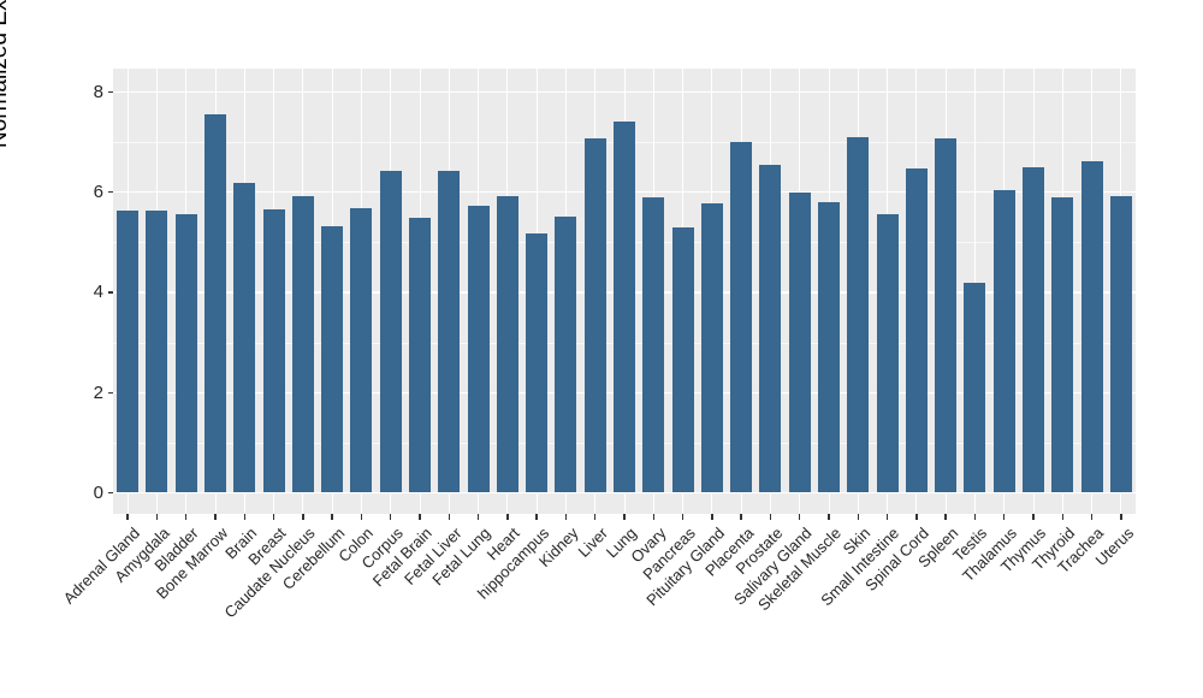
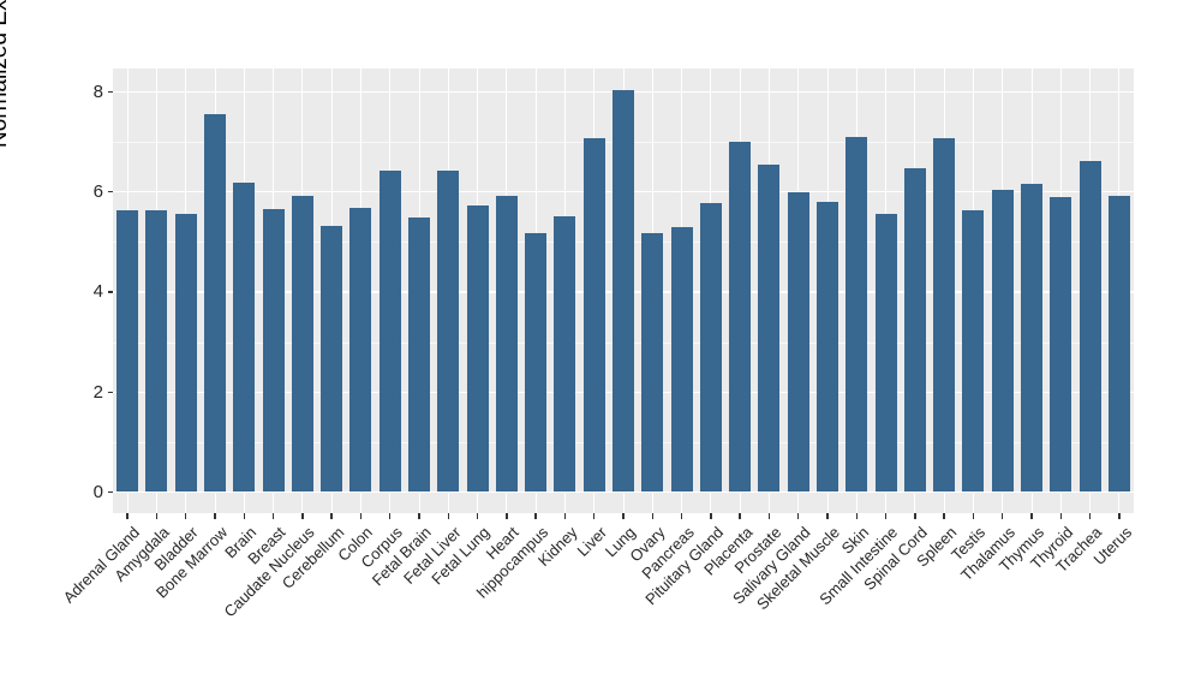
Lung: 7.4 -> 8.0
Ovary: 5.9 -> 5.2
Testis: 4.2 -> 5.6
Thymus: 6.5 -> 6.2
